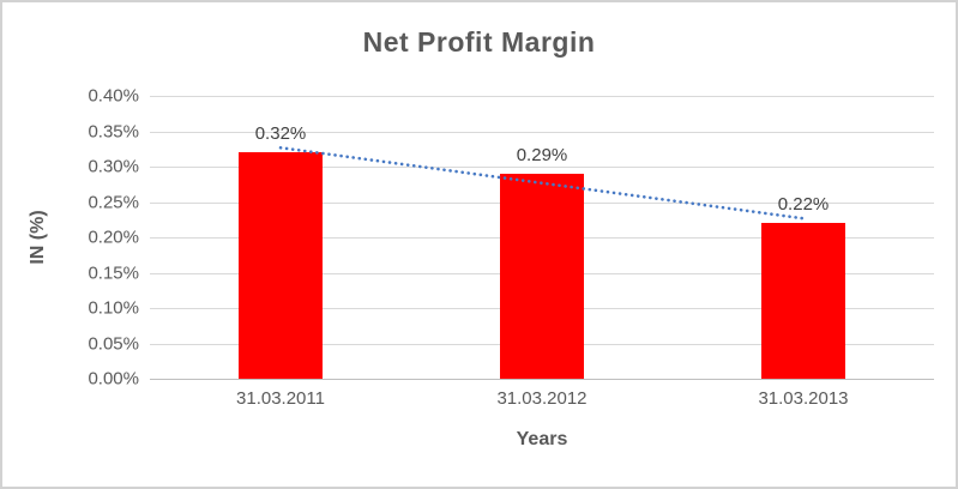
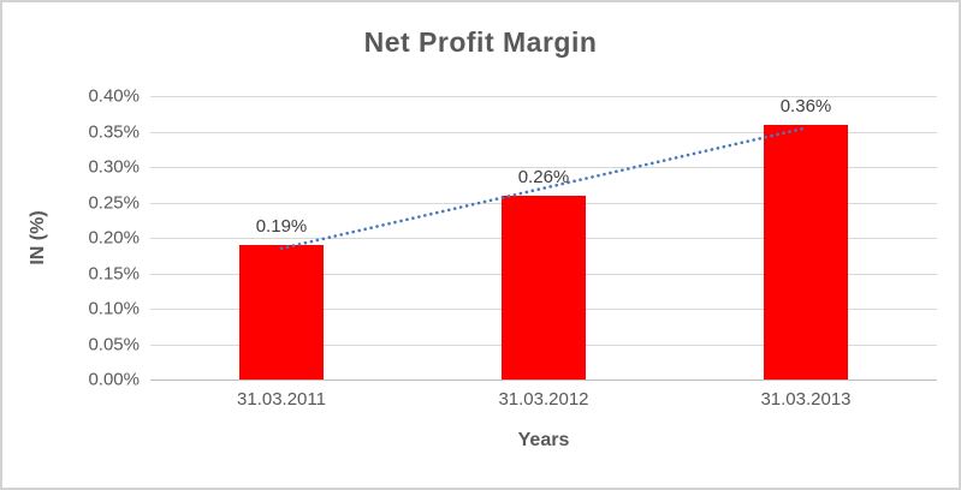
31.03.2011: 0.32% -> 0.19%
31.03.2012: 0.29% -> 0.26%
31.03.2013: 0.22% -> 0.36%
